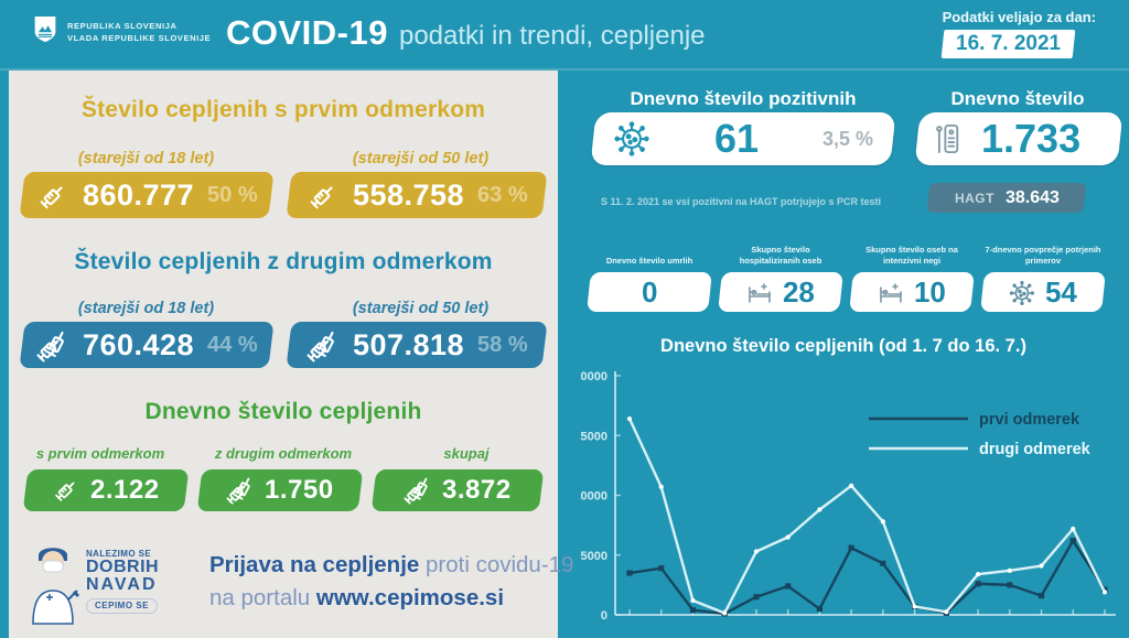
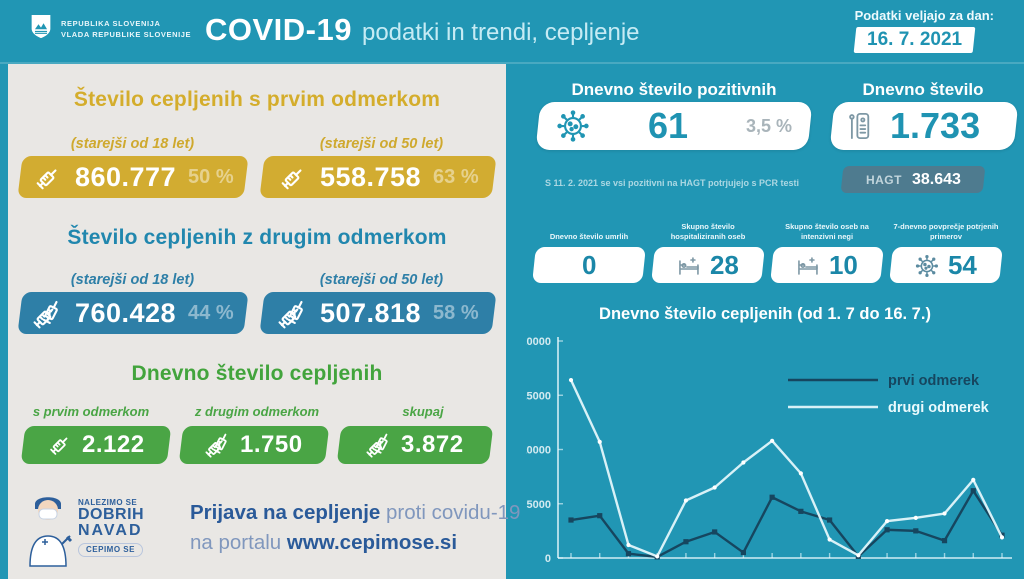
prvi odmerek/10: 700 -> 3500
drugi odmerek/10: 700 -> 1700
